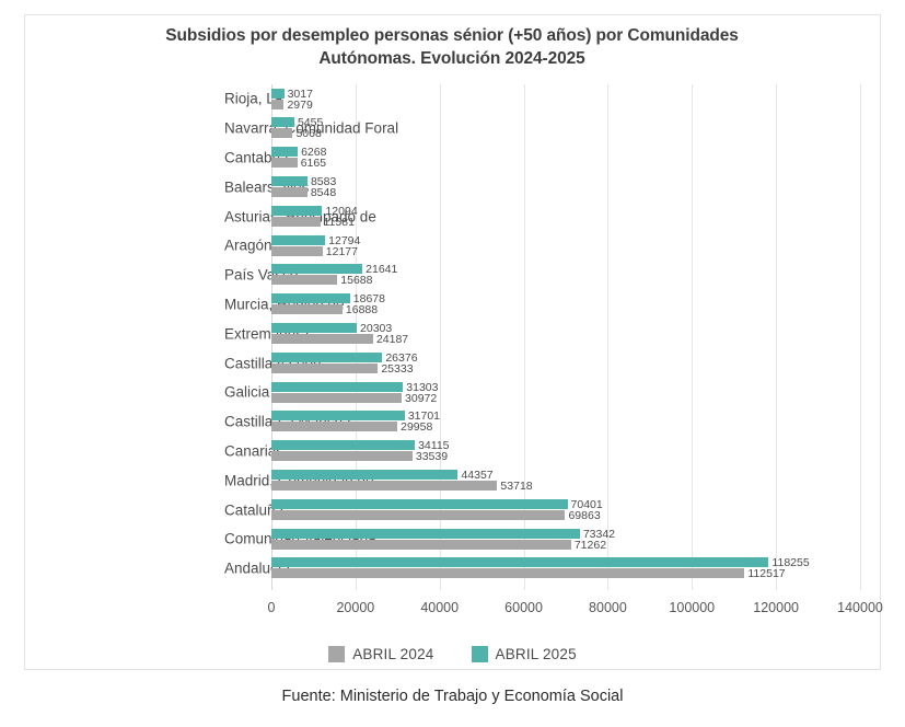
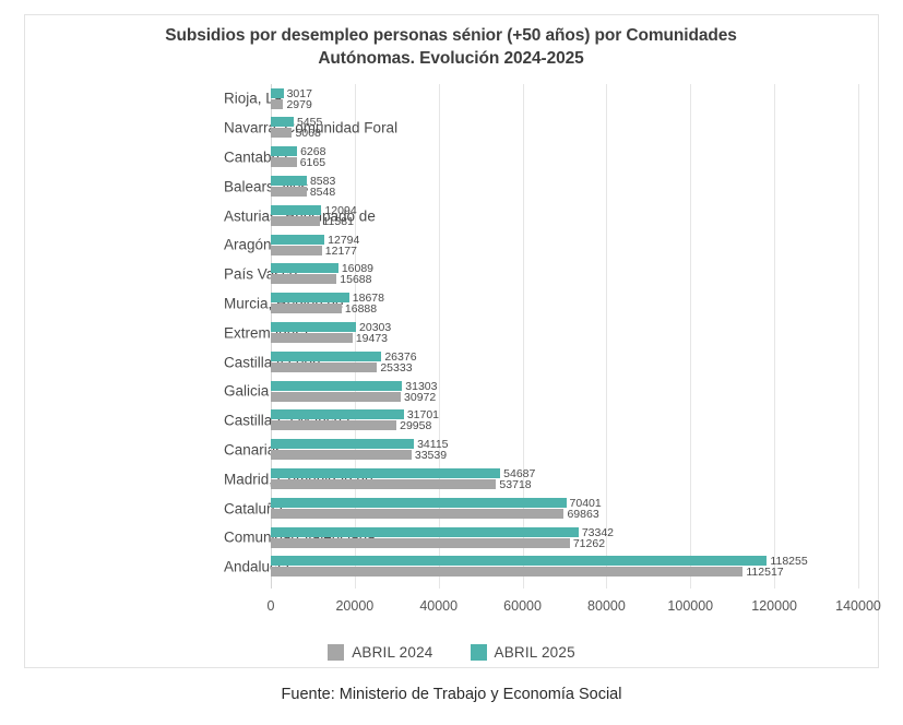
ABRIL 2025/País Vasco: 21641 -> 16089
ABRIL 2024/Extremadura: 24187 -> 19473
ABRIL 2025/Madrid, Comunidad de: 44357 -> 54687
